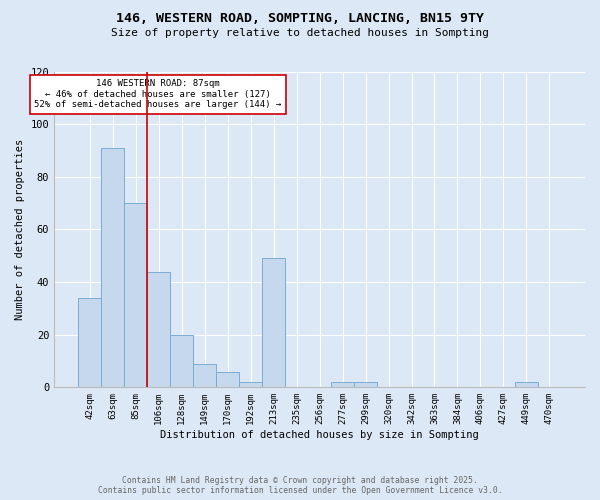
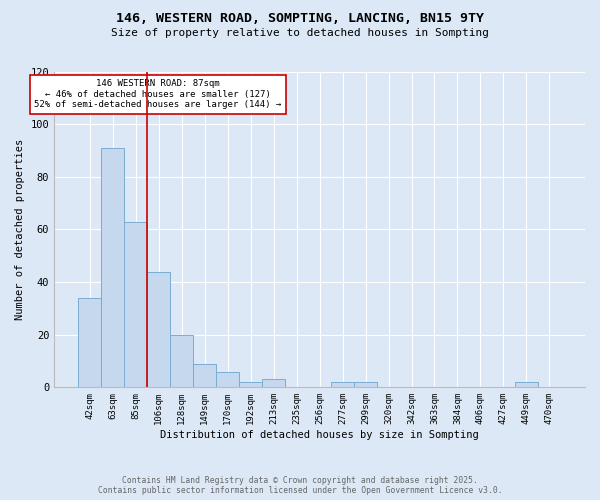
85sqm: 70 -> 63
213sqm: 49 -> 3
